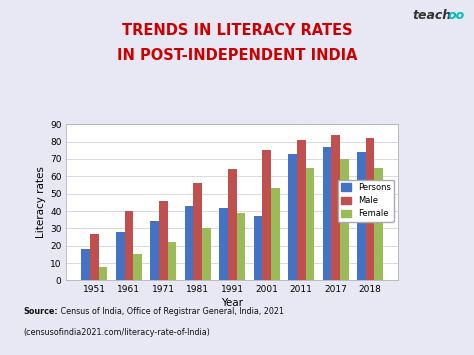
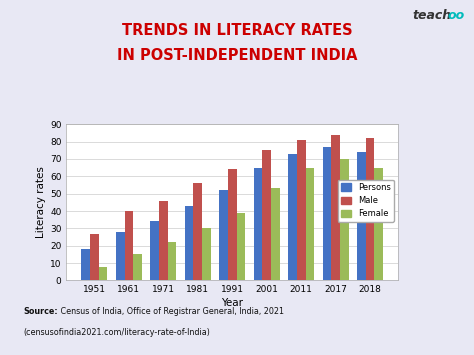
Persons/1991: 42 -> 52
Persons/2001: 37 -> 65
